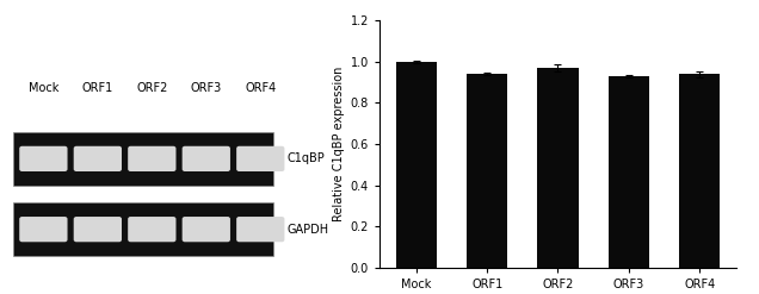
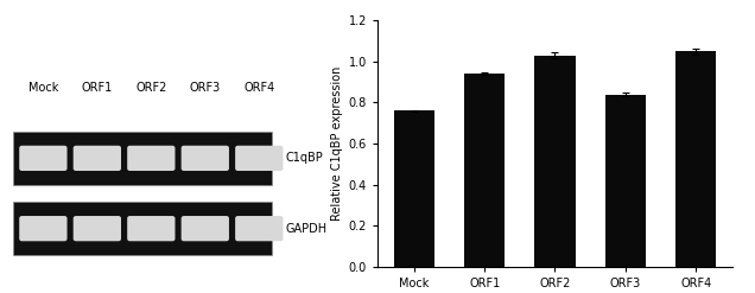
Mock: 1.00 -> 0.76
ORF2: 0.97 -> 1.03
ORF3: 0.93 -> 0.84
ORF4: 0.94 -> 1.05
